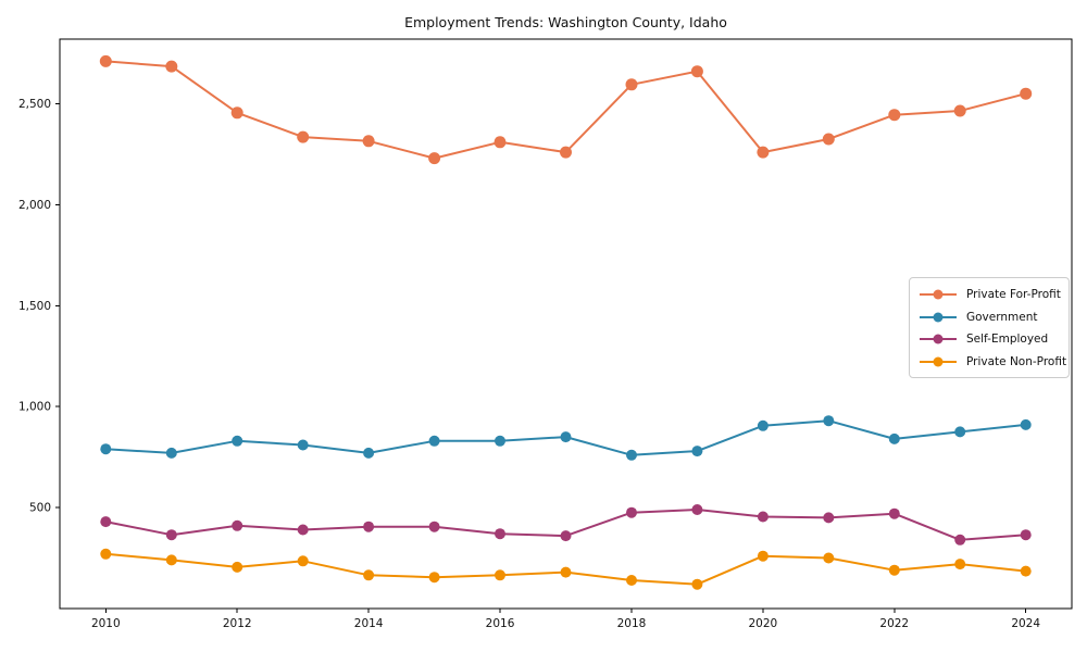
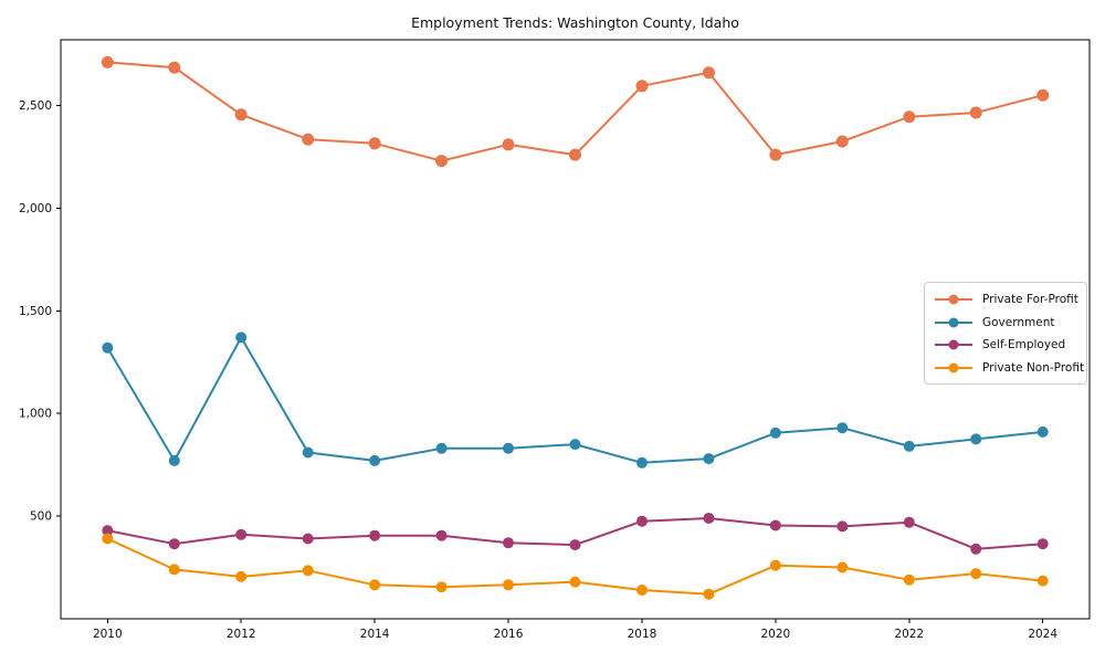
Government/2010: 790 -> 1320
Private Non-Profit/2010: 270 -> 390
Government/2012: 830 -> 1370
